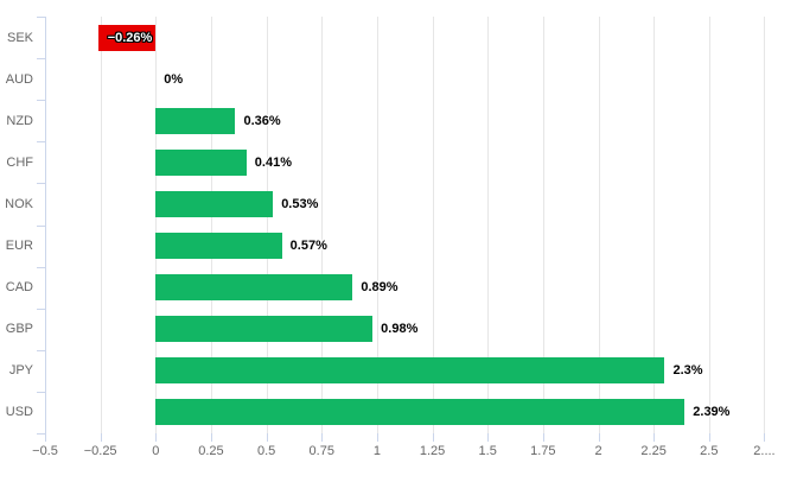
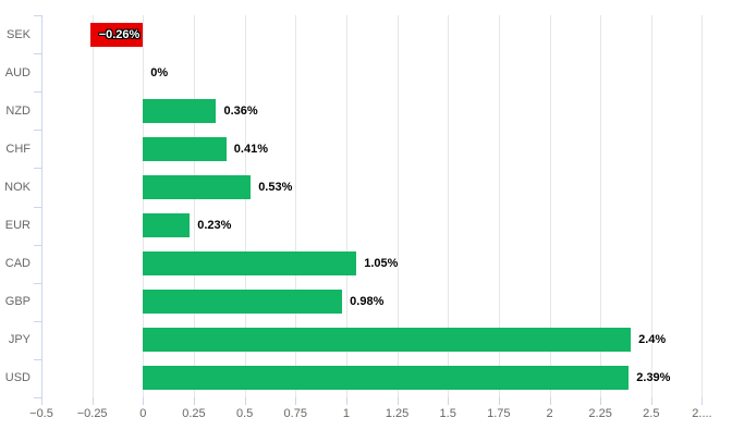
EUR: 0.57% -> 0.23%
CAD: 0.89% -> 1.05%
JPY: 2.3% -> 2.4%
